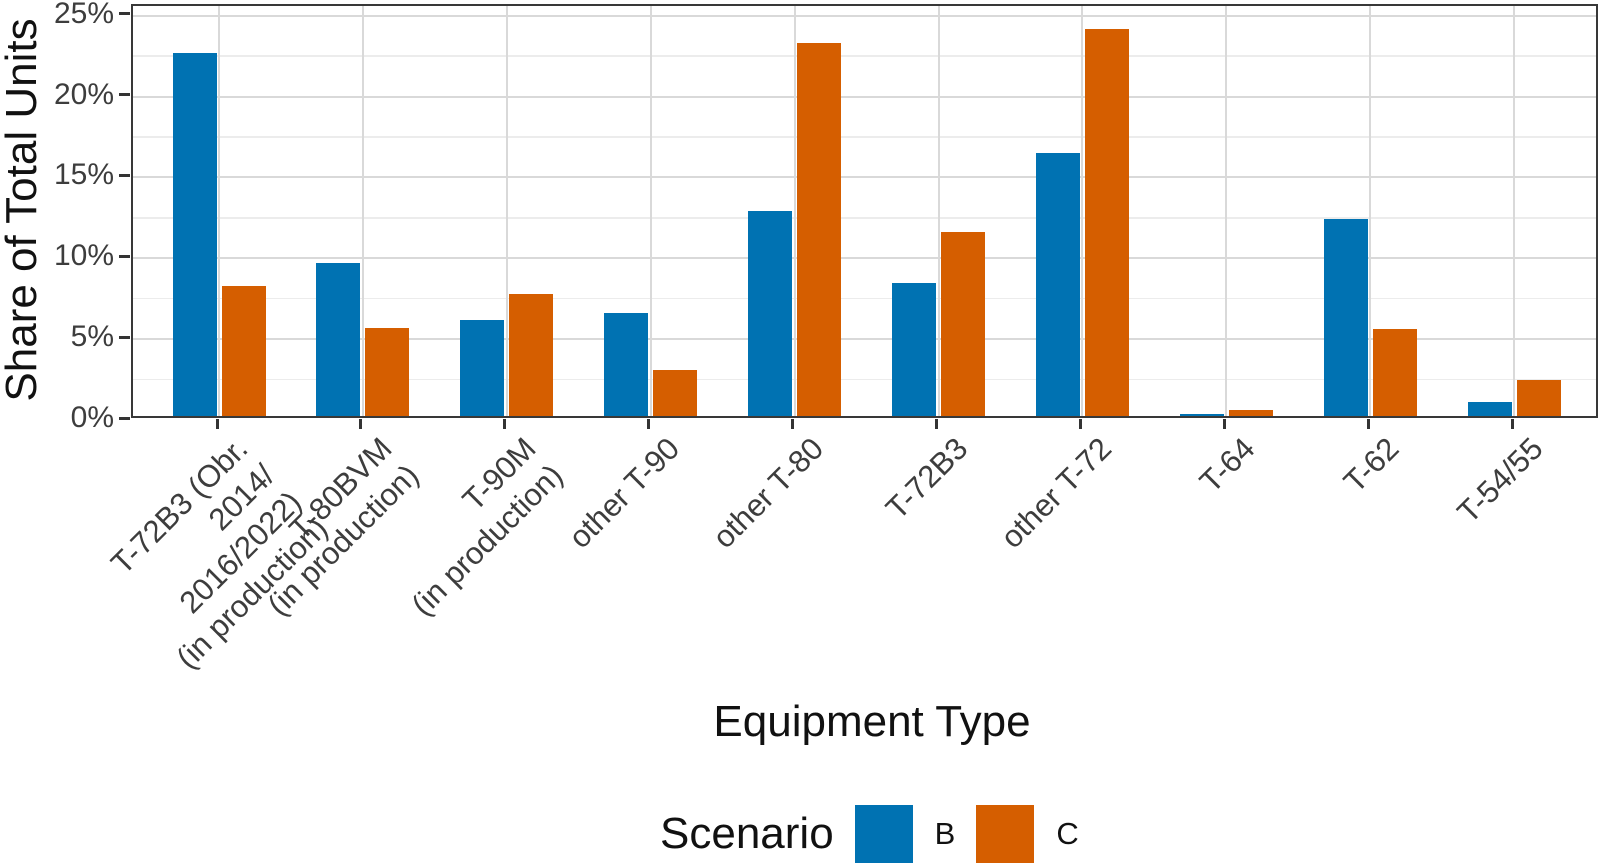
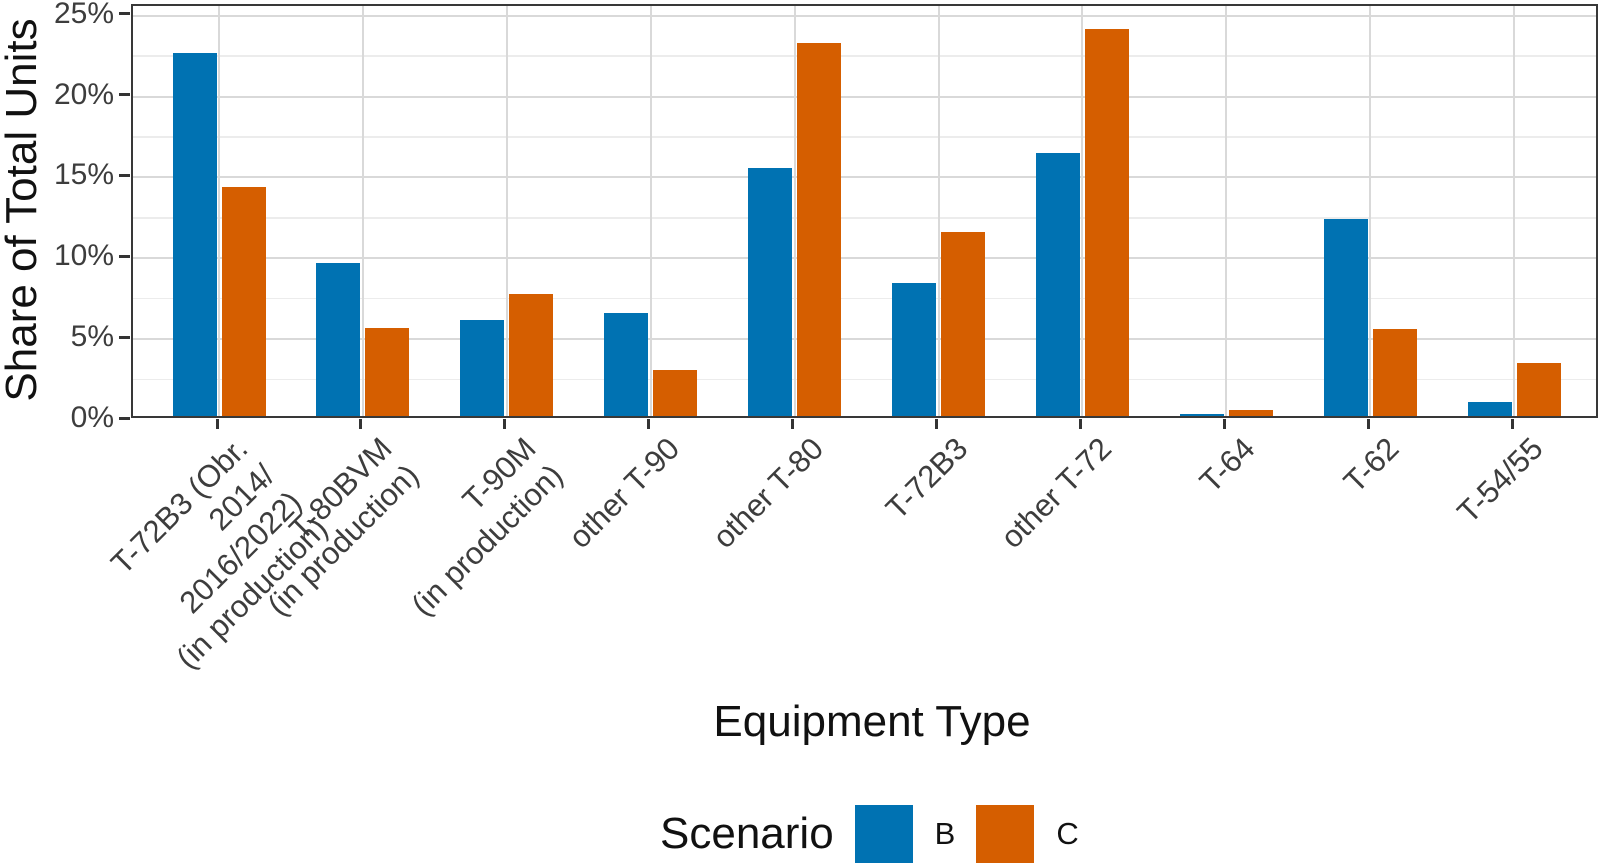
C/T-72B3 (Obr. 2014/ 2016/2022) (in production): 8.3% -> 14.4%
B/other T-80: 12.9% -> 15.6%
C/T-54/55: 2.5% -> 3.5%
